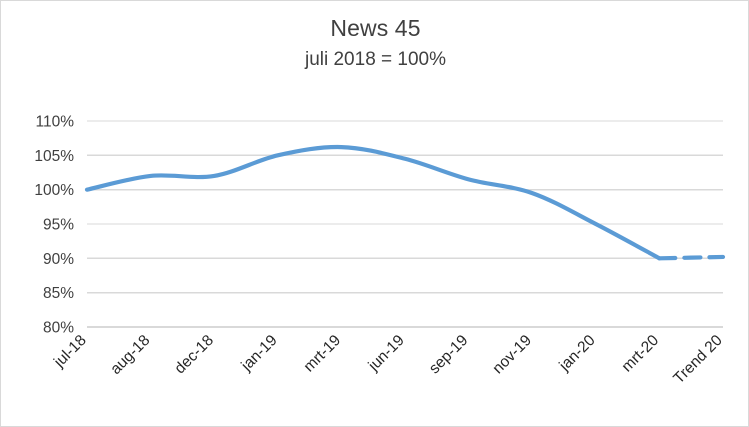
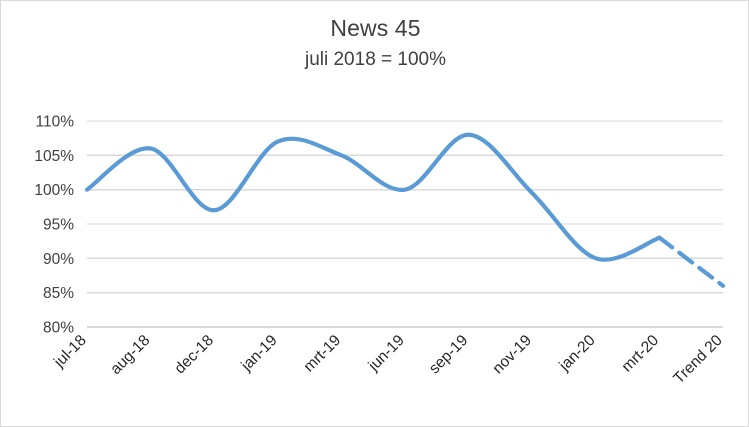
aug-18: 102% -> 106%
dec-18: 102% -> 97%
jan-19: 105% -> 107%
mrt-19: 106% -> 105%
jun-19: 104% -> 100%
sep-19: 102% -> 108%
jan-20: 95% -> 90%
mrt-20: 90% -> 93%
Trend 20: 90% -> 86%
